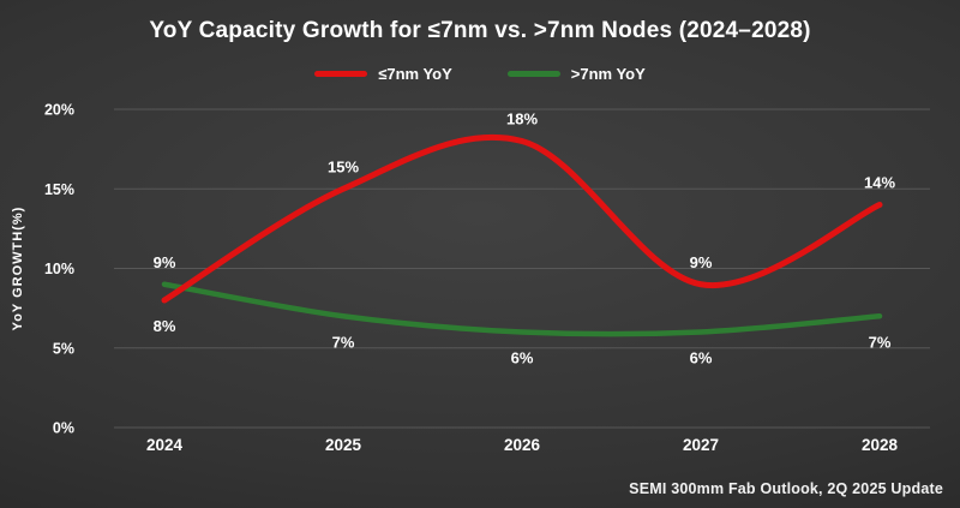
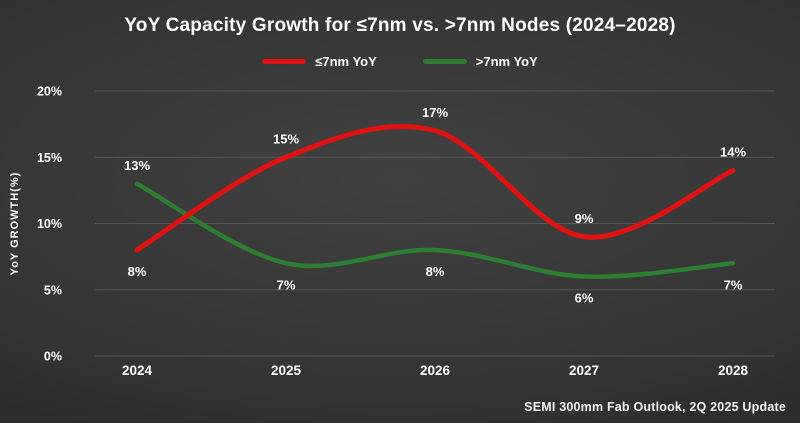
>7nm YoY/2024: 9% -> 13%
≤7nm YoY/2026: 18% -> 17%
>7nm YoY/2026: 6% -> 8%
